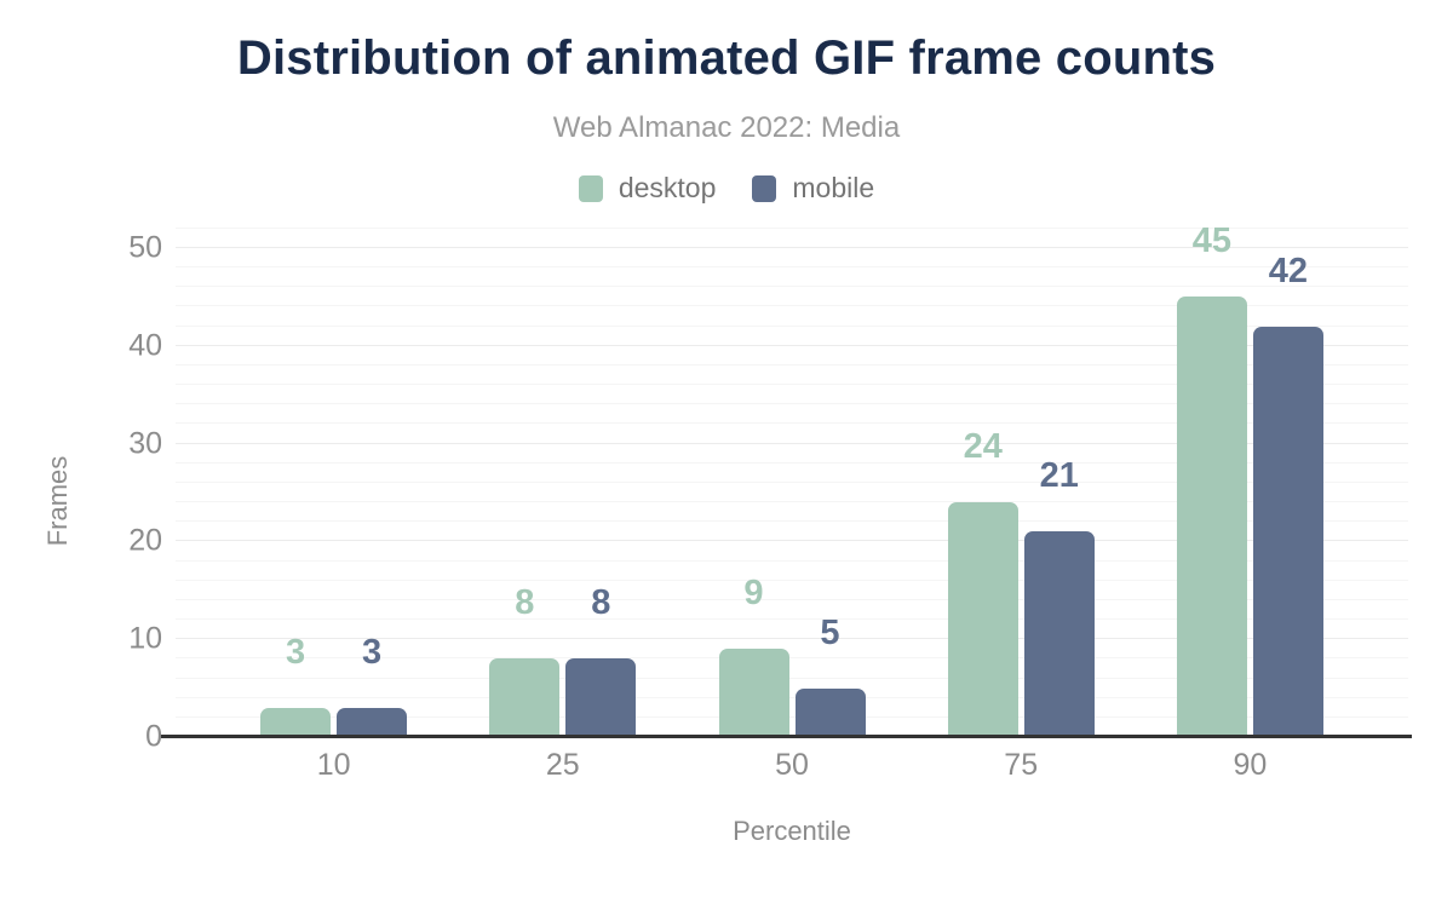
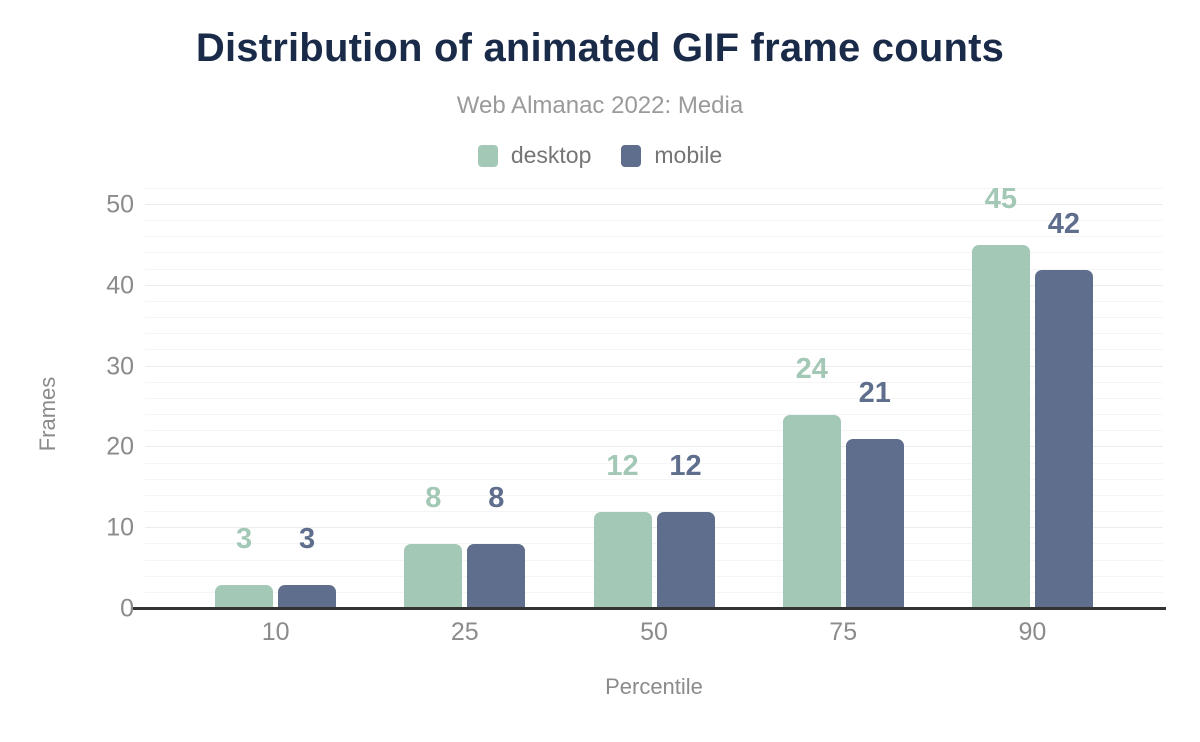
desktop/50: 9 -> 12
mobile/50: 5 -> 12
